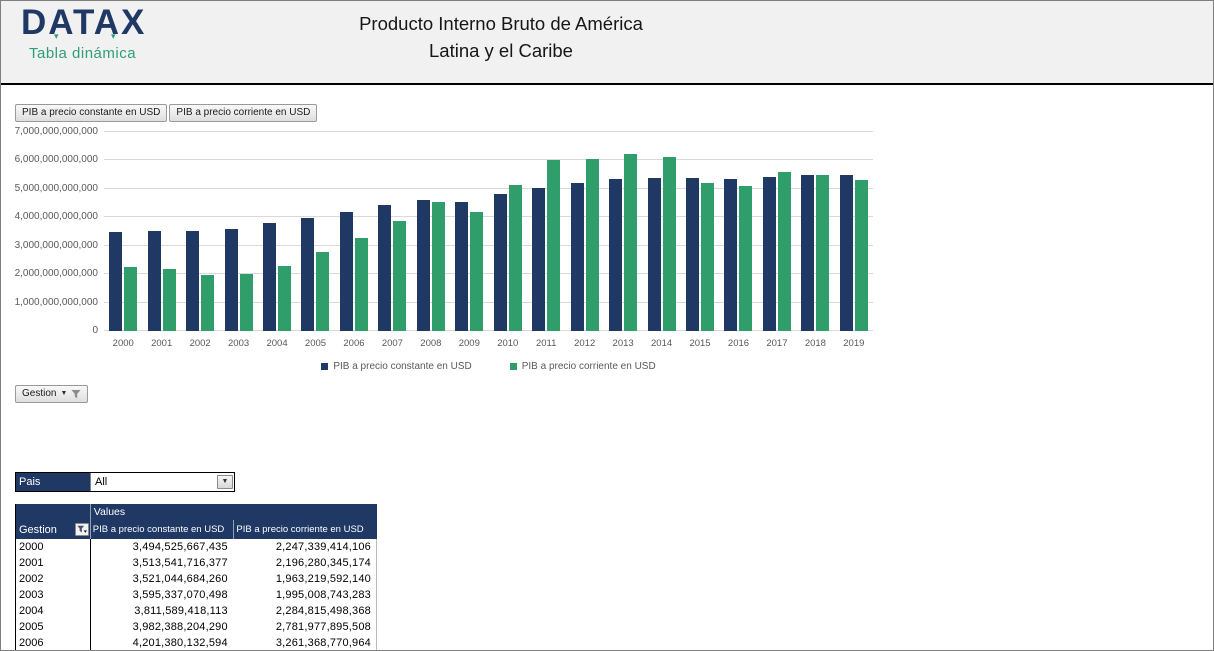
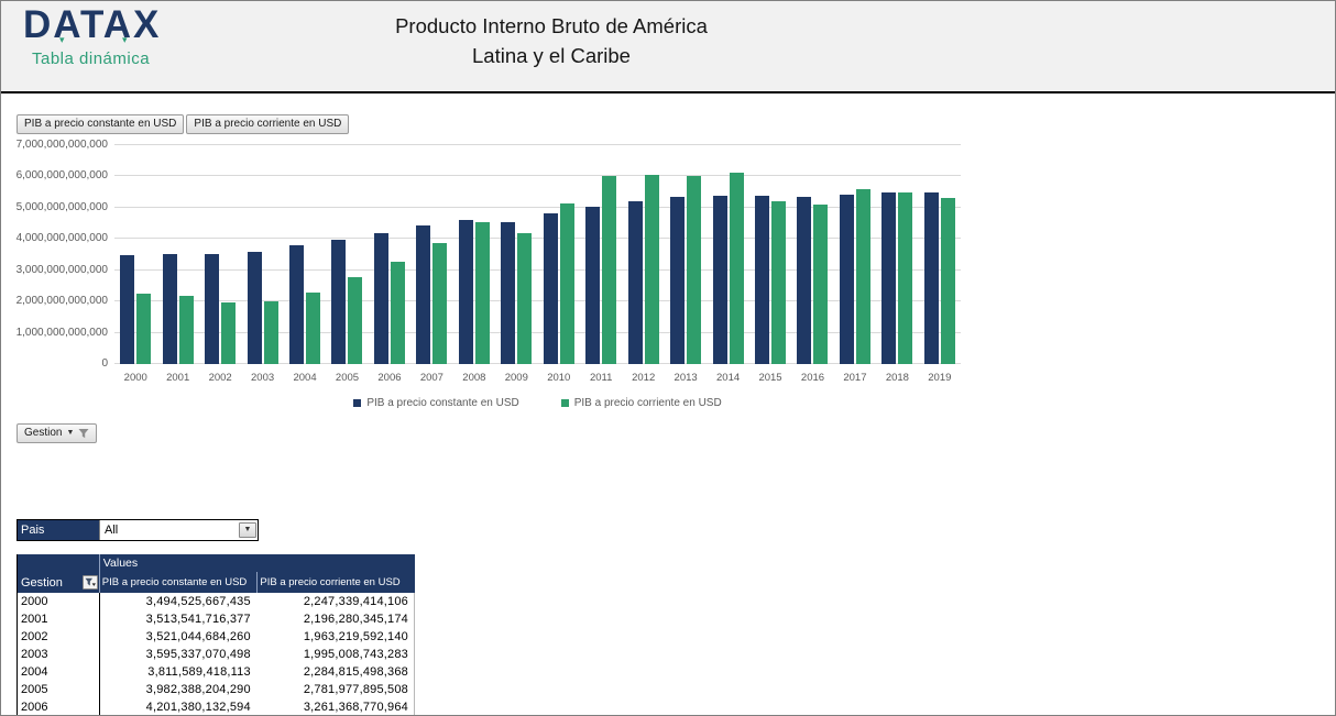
PIB a precio corriente en USD/2013: 6200000000000 -> 6000000000000
